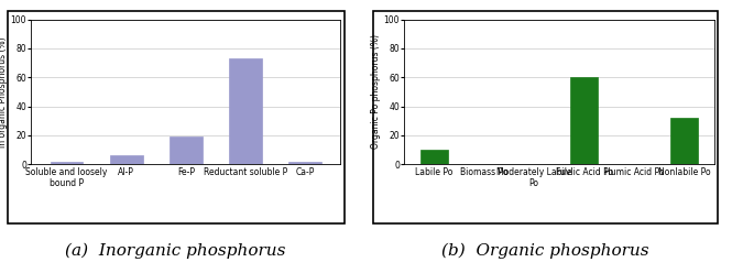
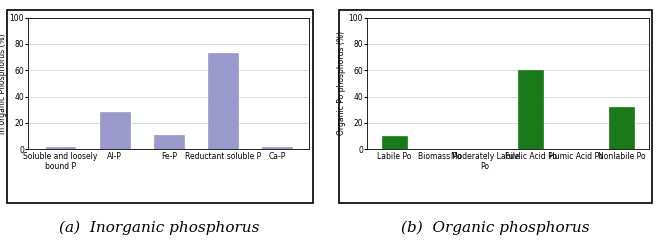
Al-P: 6 -> 28
Fe-P: 19 -> 11
